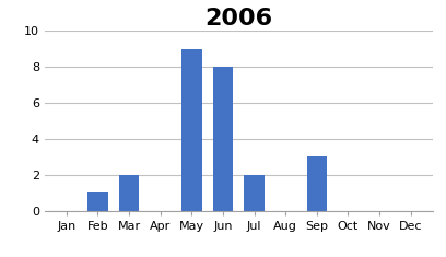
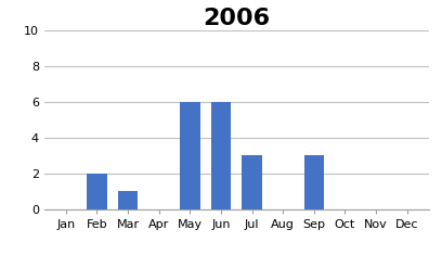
Feb: 1 -> 2
Mar: 2 -> 1
May: 9 -> 6
Jun: 8 -> 6
Jul: 2 -> 3
